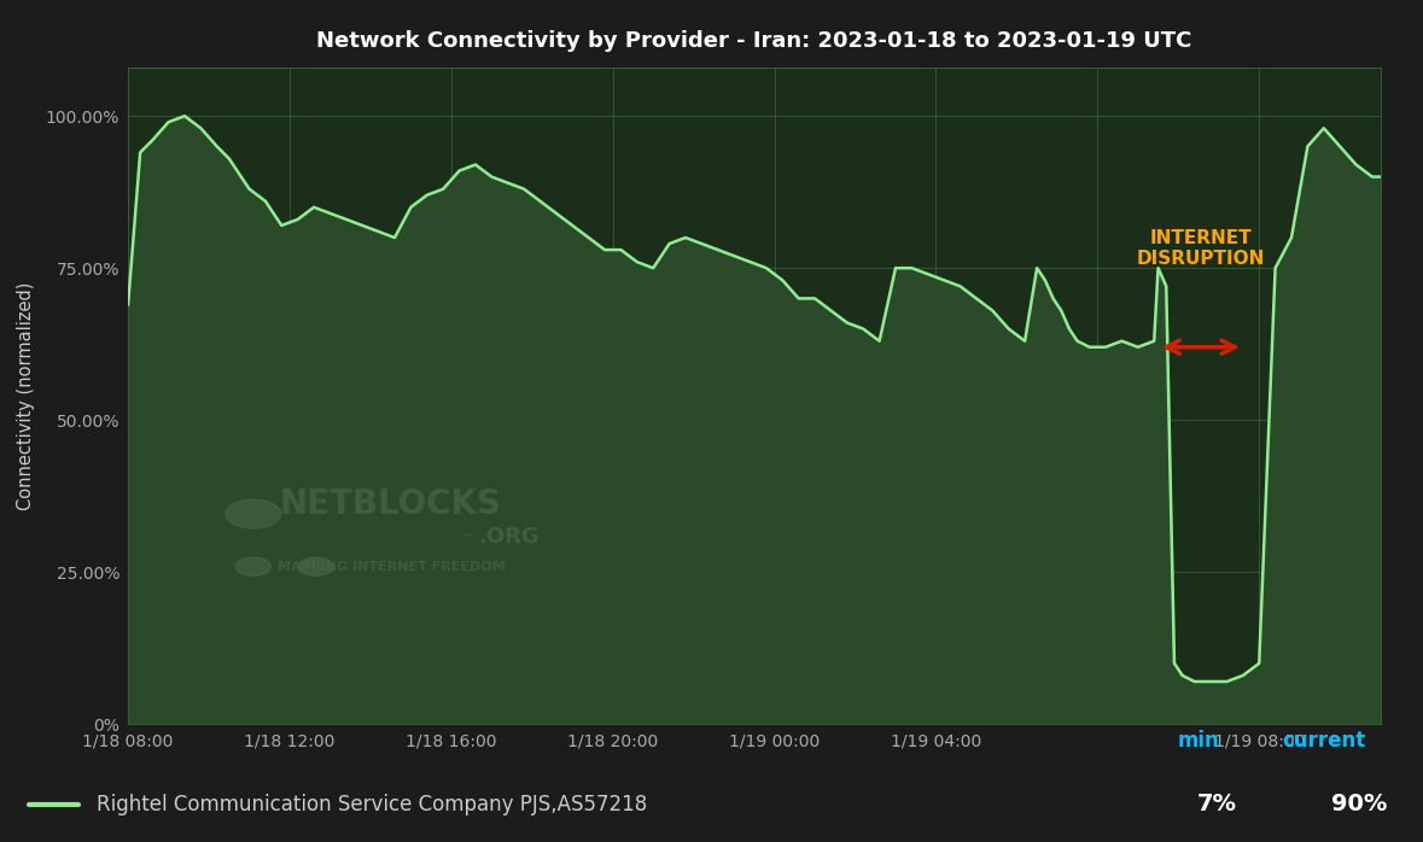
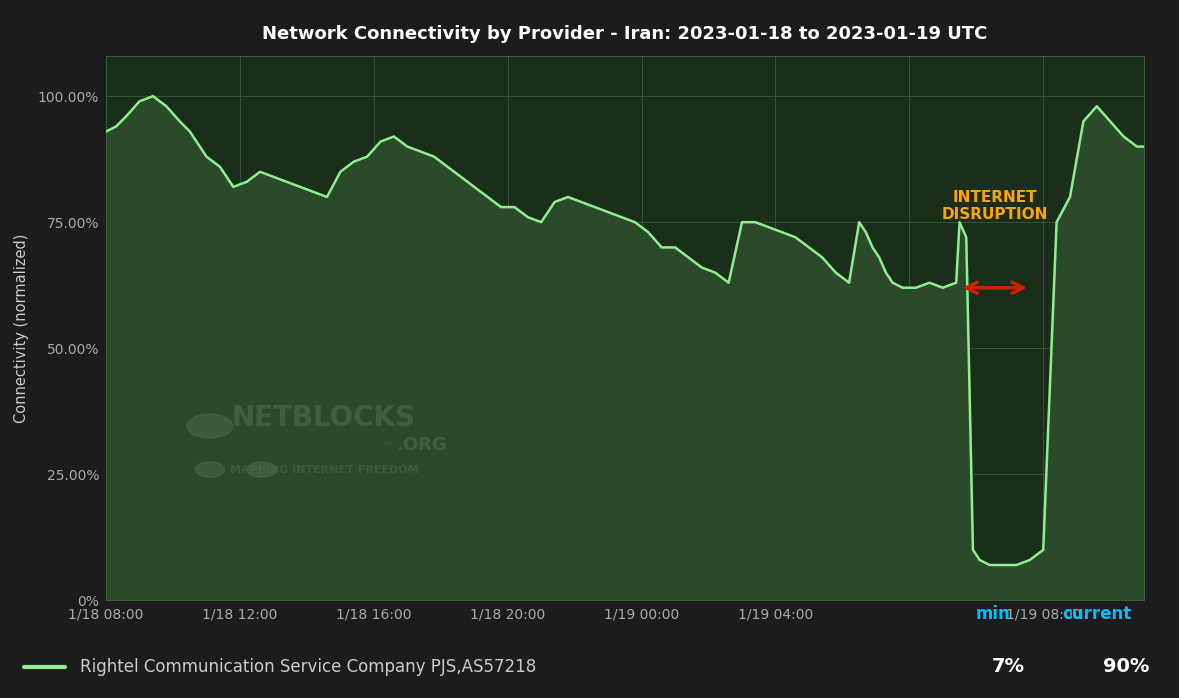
1/18 08:00: 69% -> 93%
